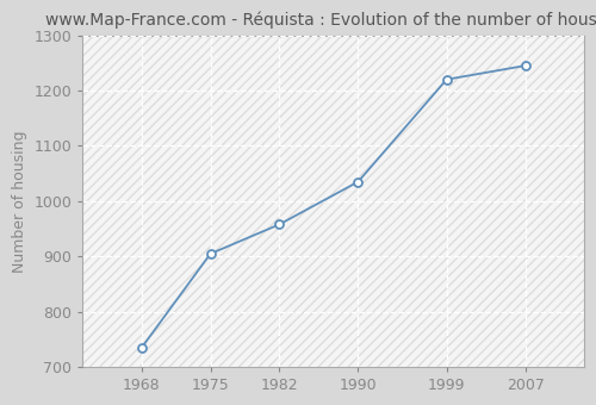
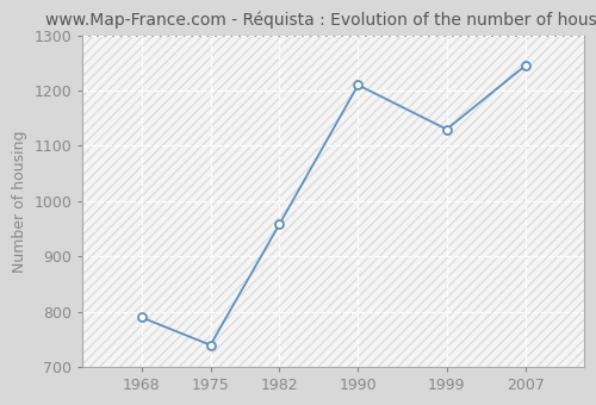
1968: 735 -> 790
1975: 905 -> 740
1990: 1035 -> 1210
1999: 1220 -> 1130
